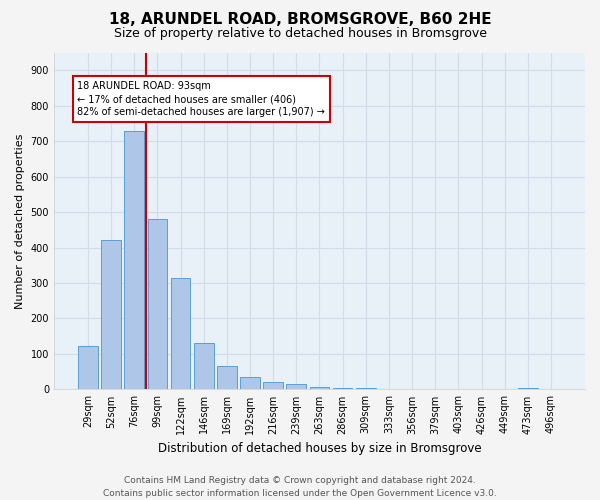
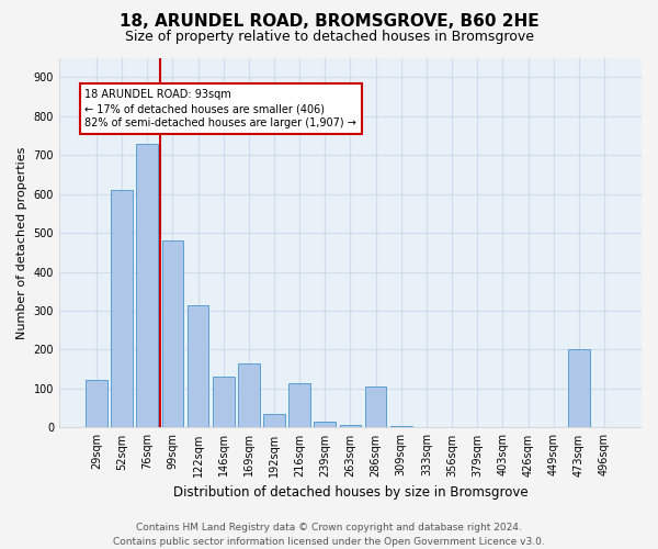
52sqm: 420 -> 610
169sqm: 65 -> 165
216sqm: 20 -> 115
286sqm: 5 -> 105
473sqm: 3 -> 200
